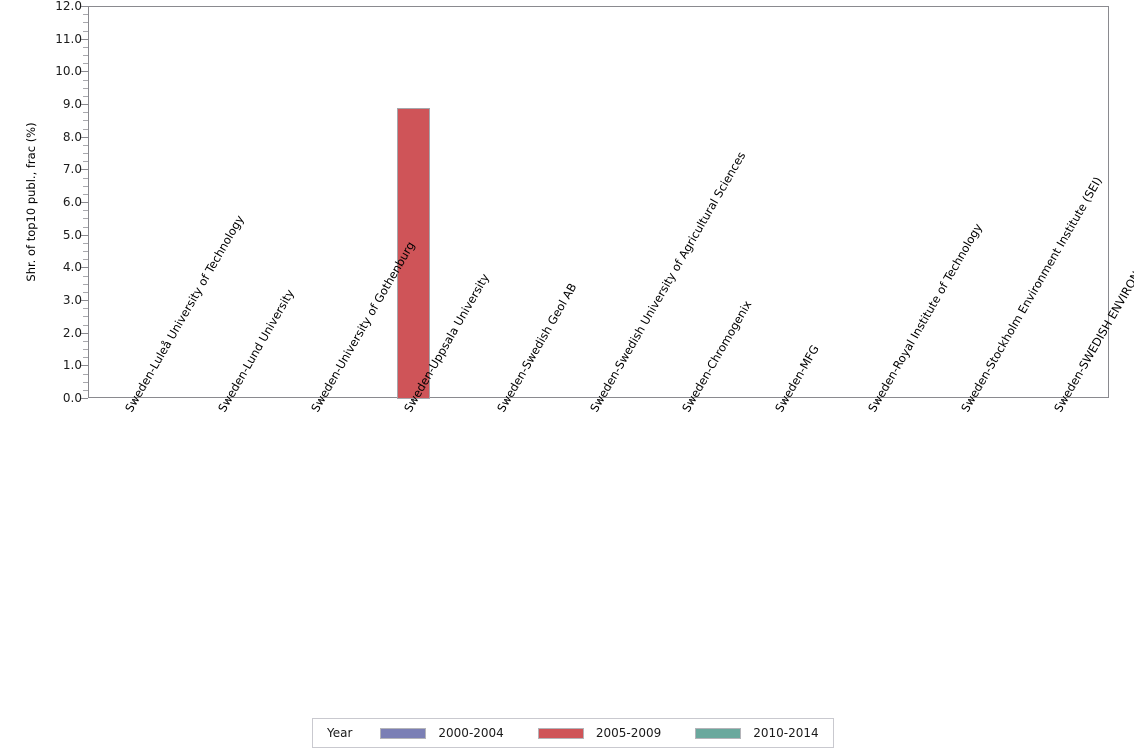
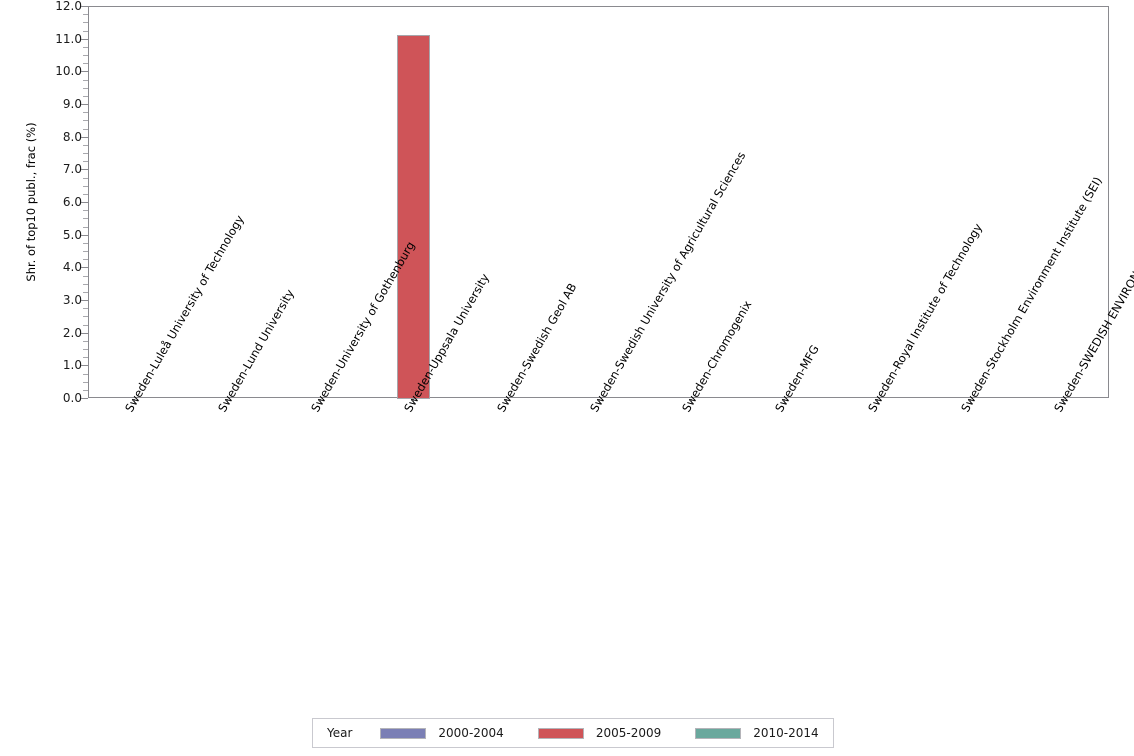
2005-2009/Sweden-Uppsala University: 8.9 -> 11.2
